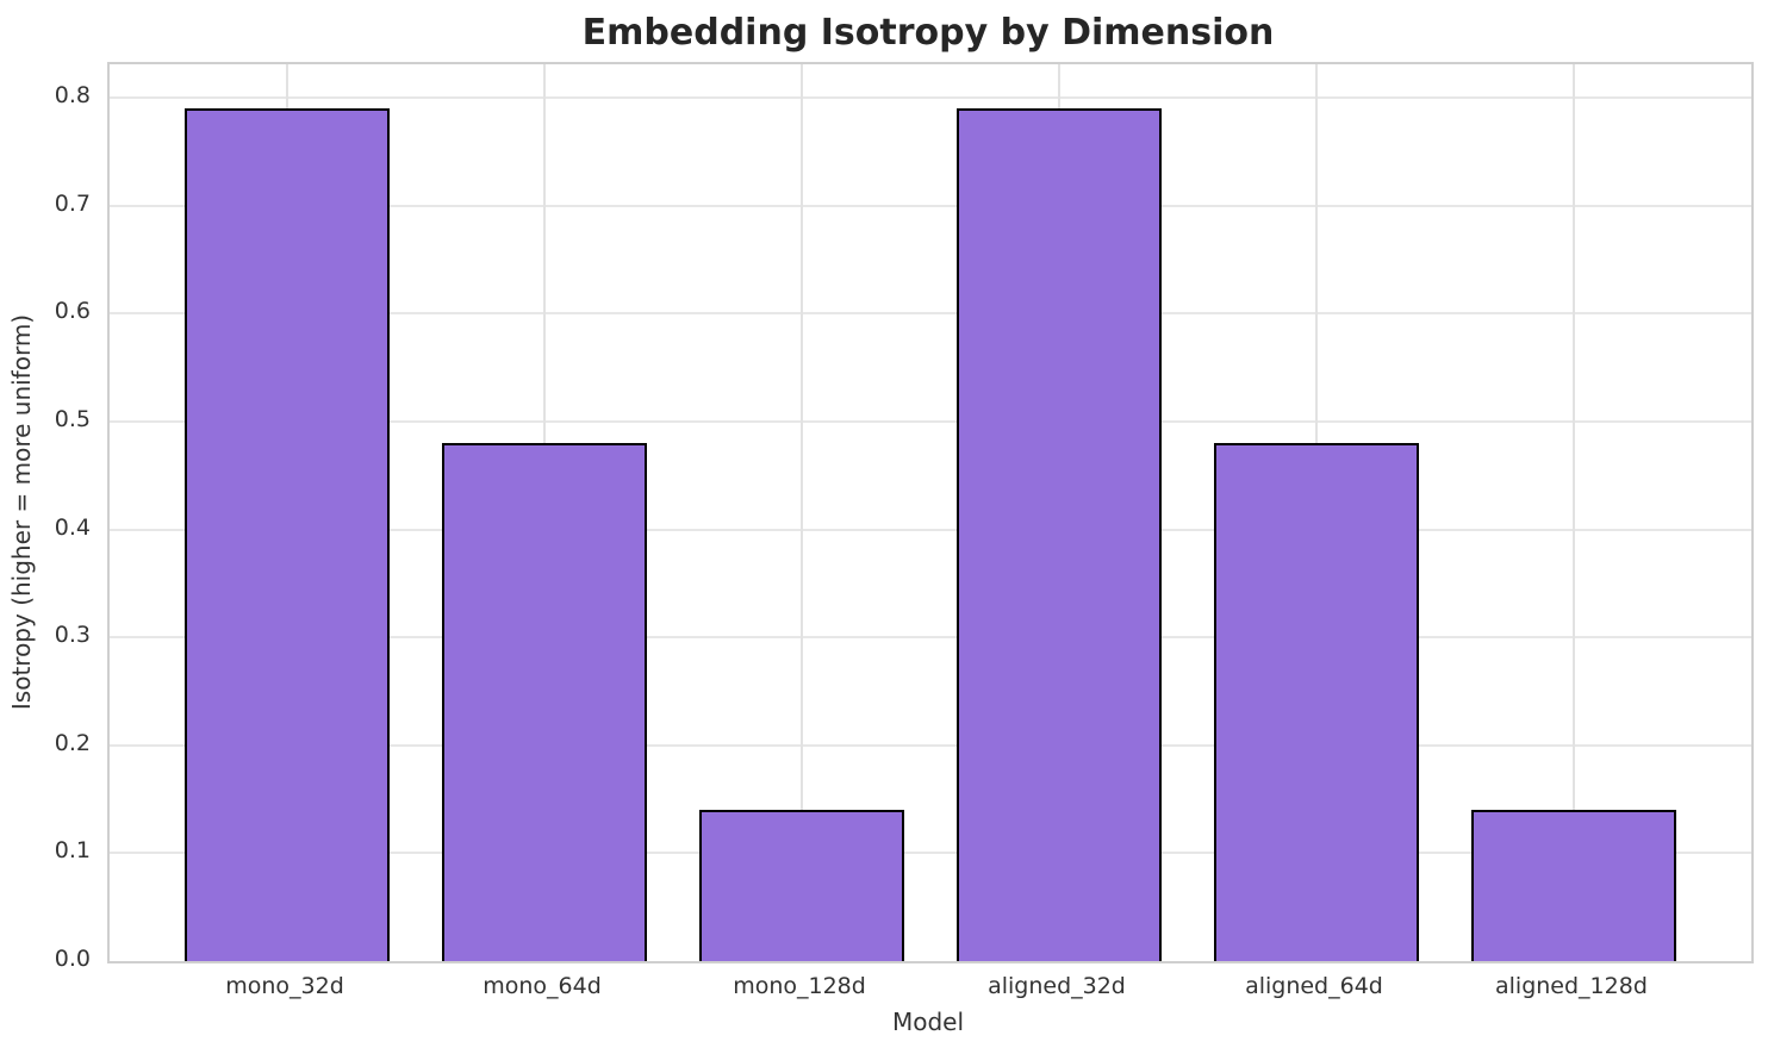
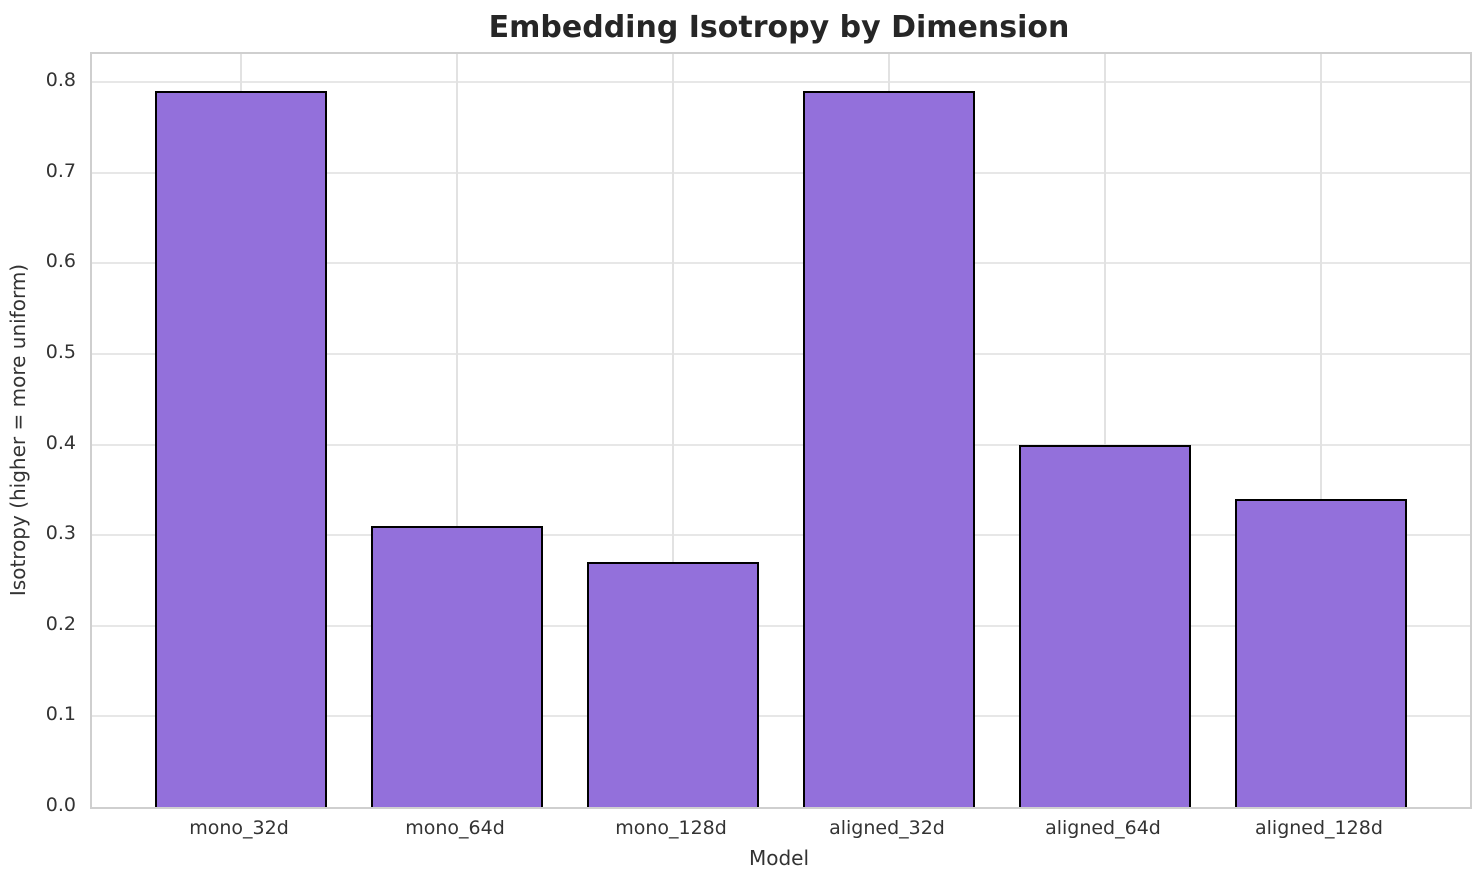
mono_64d: 0.48 -> 0.31
mono_128d: 0.14 -> 0.27
aligned_64d: 0.48 -> 0.40
aligned_128d: 0.14 -> 0.34
